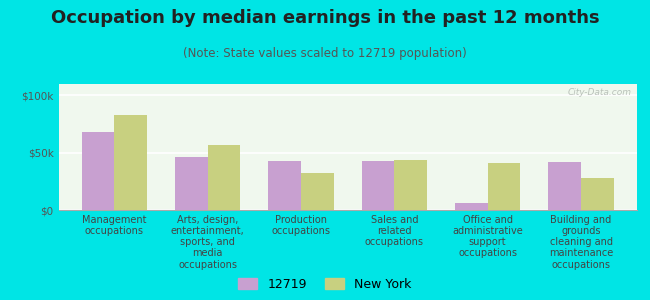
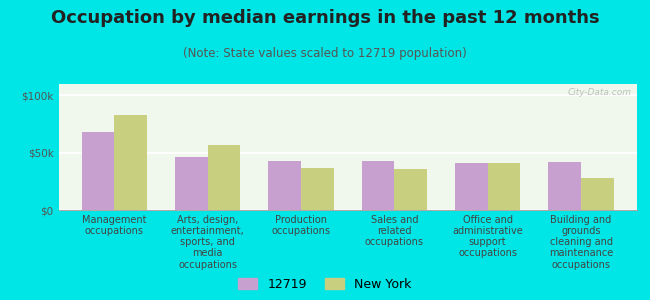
New York/Production occupations: $32k -> $37k
New York/Sales and related occupations: $44k -> $36k
12719/Office and administrative support occupations: $6k -> $41k
